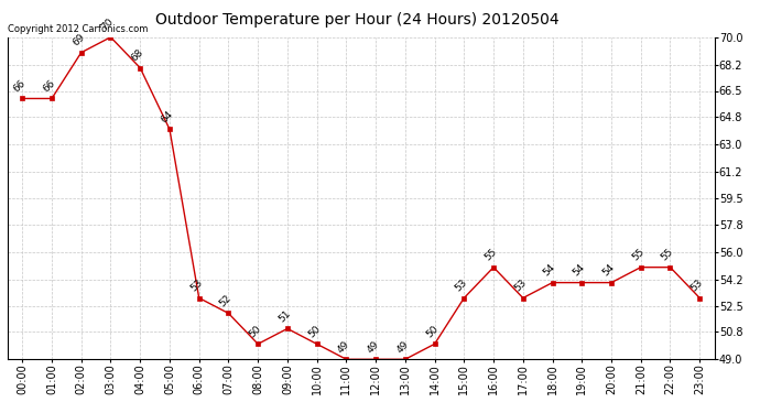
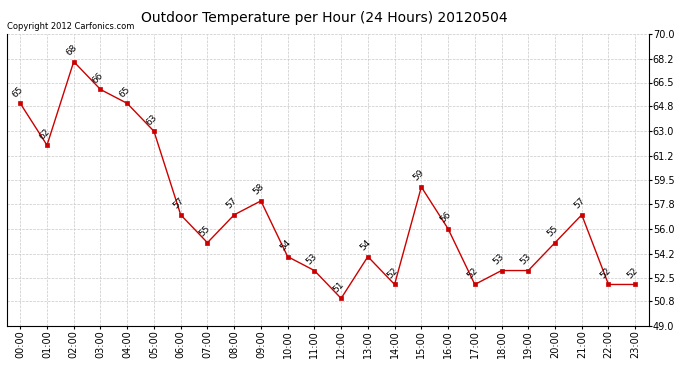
00:00: 66 -> 65
01:00: 66 -> 62
02:00: 69 -> 68
03:00: 70 -> 66
04:00: 68 -> 65
05:00: 64 -> 63
06:00: 53 -> 57
07:00: 52 -> 55
08:00: 50 -> 57
09:00: 51 -> 58
10:00: 50 -> 54
11:00: 49 -> 53
12:00: 49 -> 51
13:00: 49 -> 54
14:00: 50 -> 52
15:00: 53 -> 59
16:00: 55 -> 56
17:00: 53 -> 52
18:00: 54 -> 53
19:00: 54 -> 53
20:00: 54 -> 55
21:00: 55 -> 57
22:00: 55 -> 52
23:00: 53 -> 52
